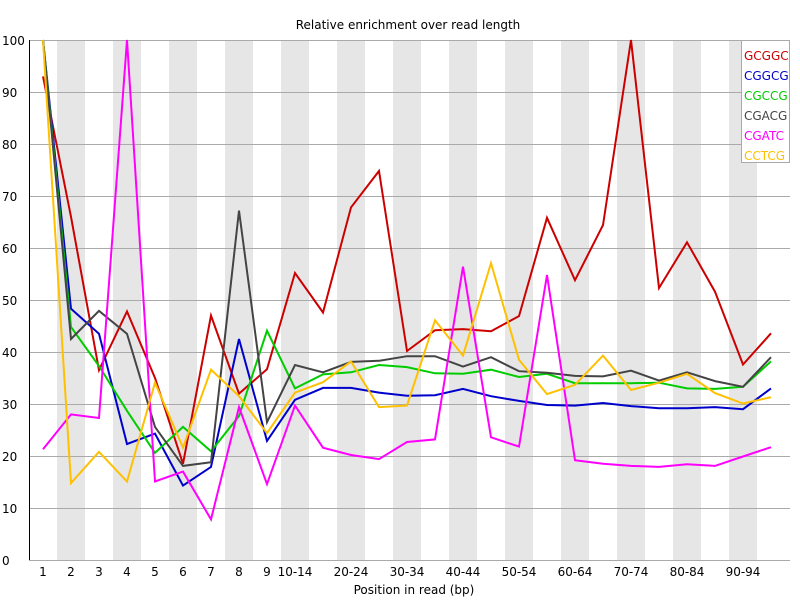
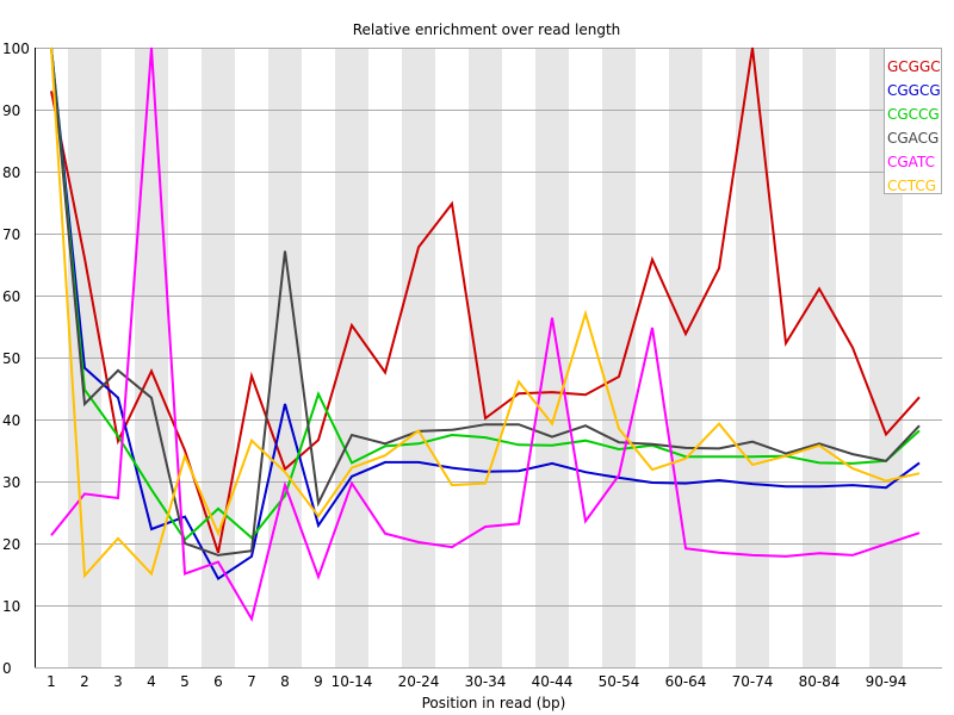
CGACG/5: 26 -> 20
CGATC/50-54: 22 -> 31
